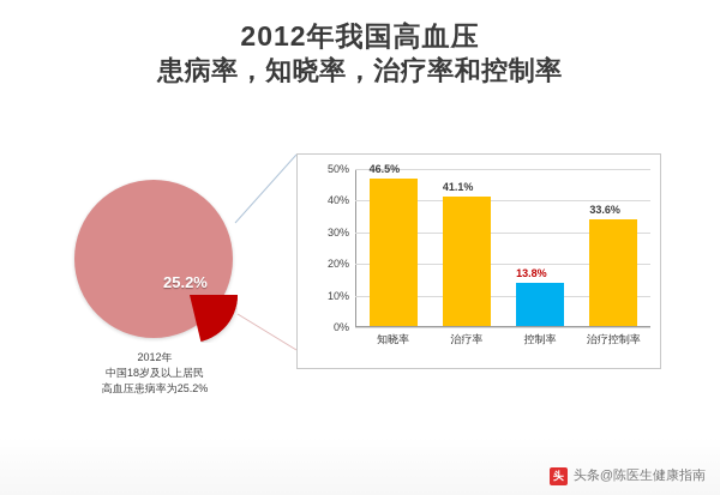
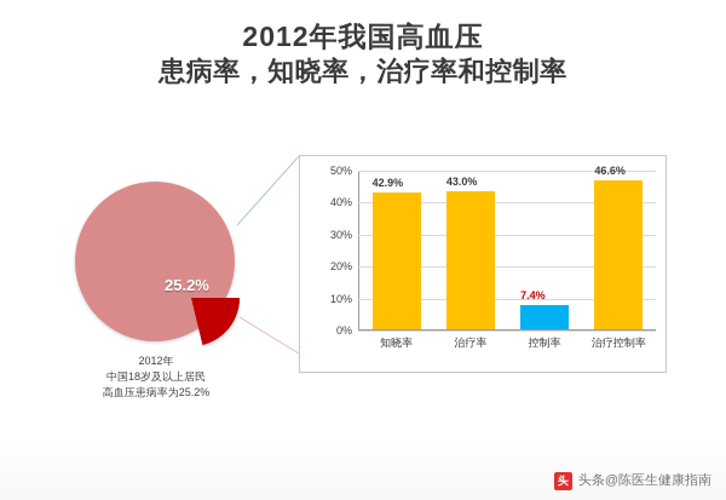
知晓率: 46.5% -> 42.9%
治疗率: 41.1% -> 43.0%
控制率: 13.8% -> 7.4%
治疗控制率: 33.6% -> 46.6%
